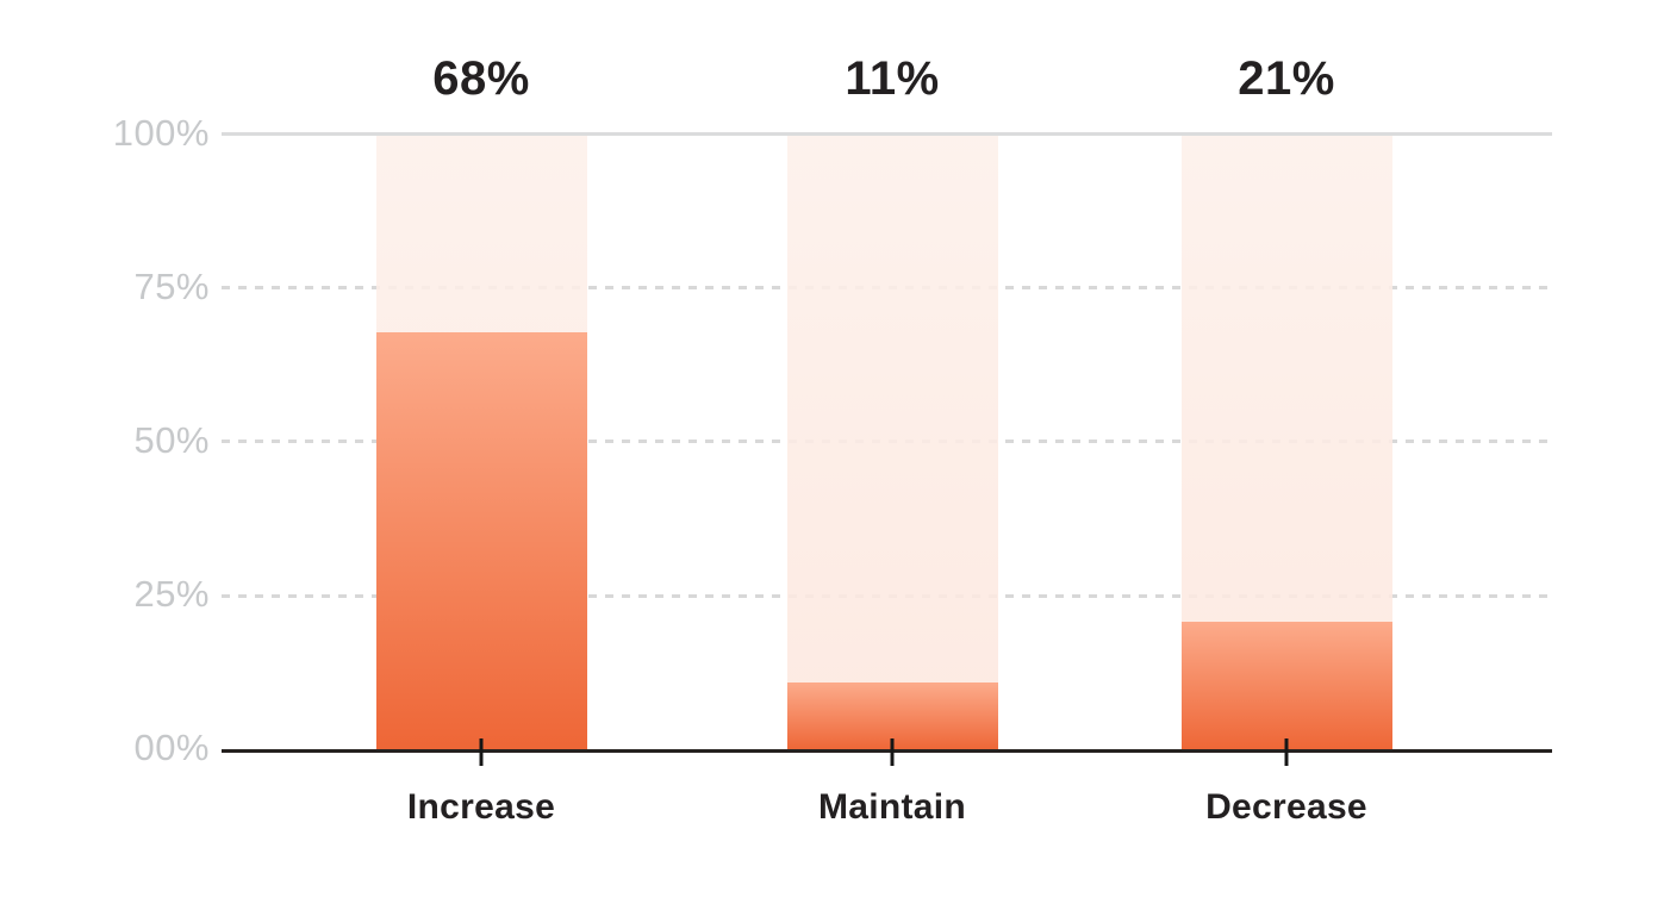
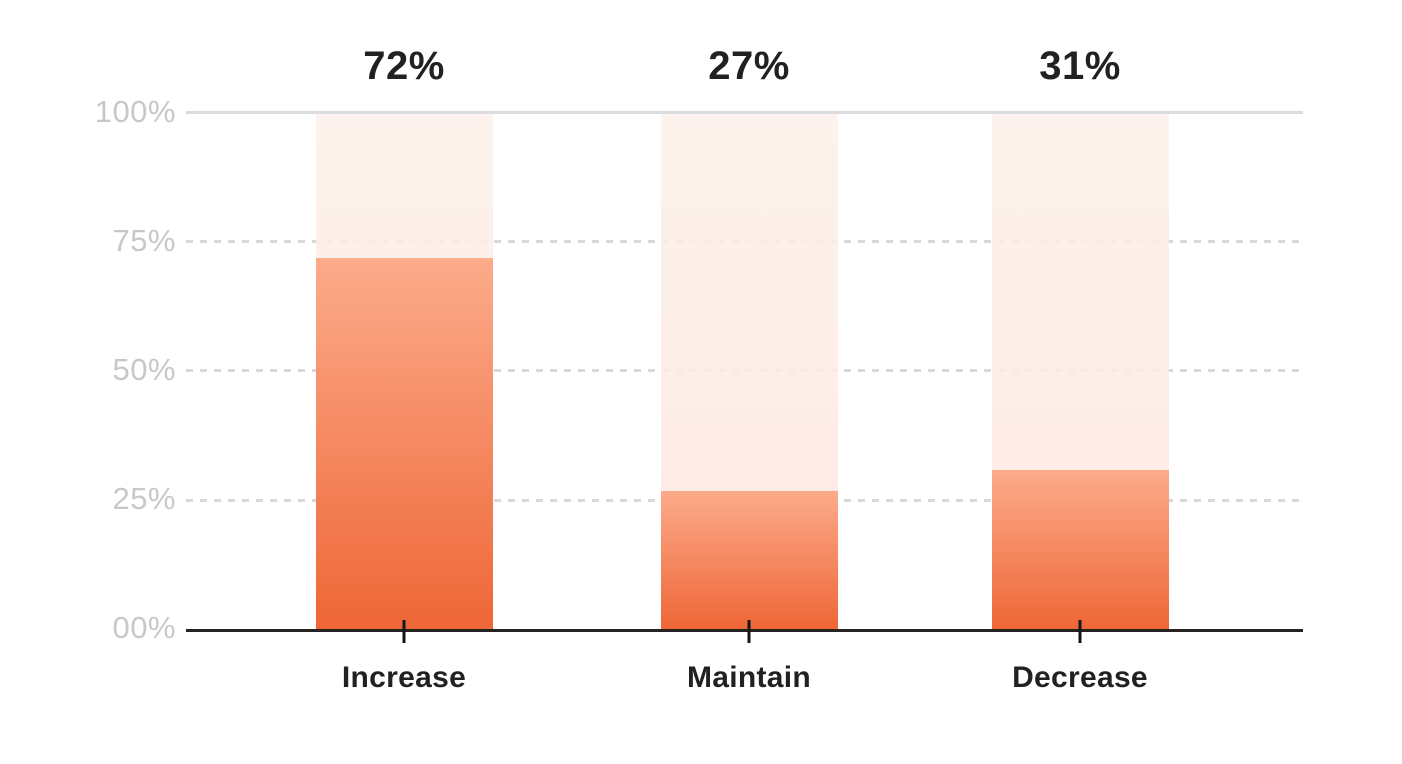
Increase: 68% -> 72%
Maintain: 11% -> 27%
Decrease: 21% -> 31%
